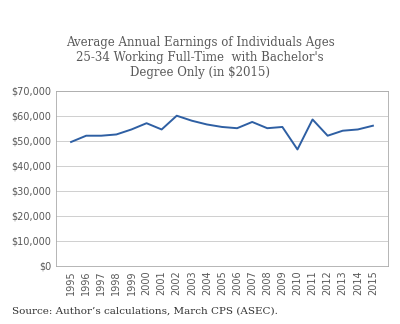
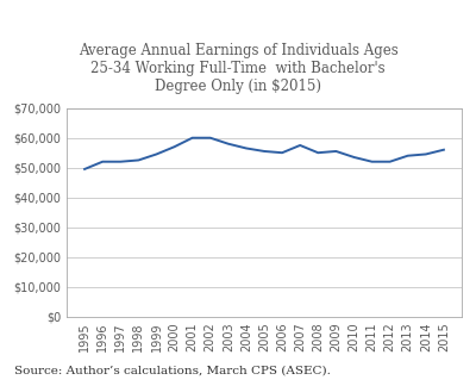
2001: $54,500 -> $60,000
2010: $46,500 -> $53,500
2011: $58,500 -> $52,000
